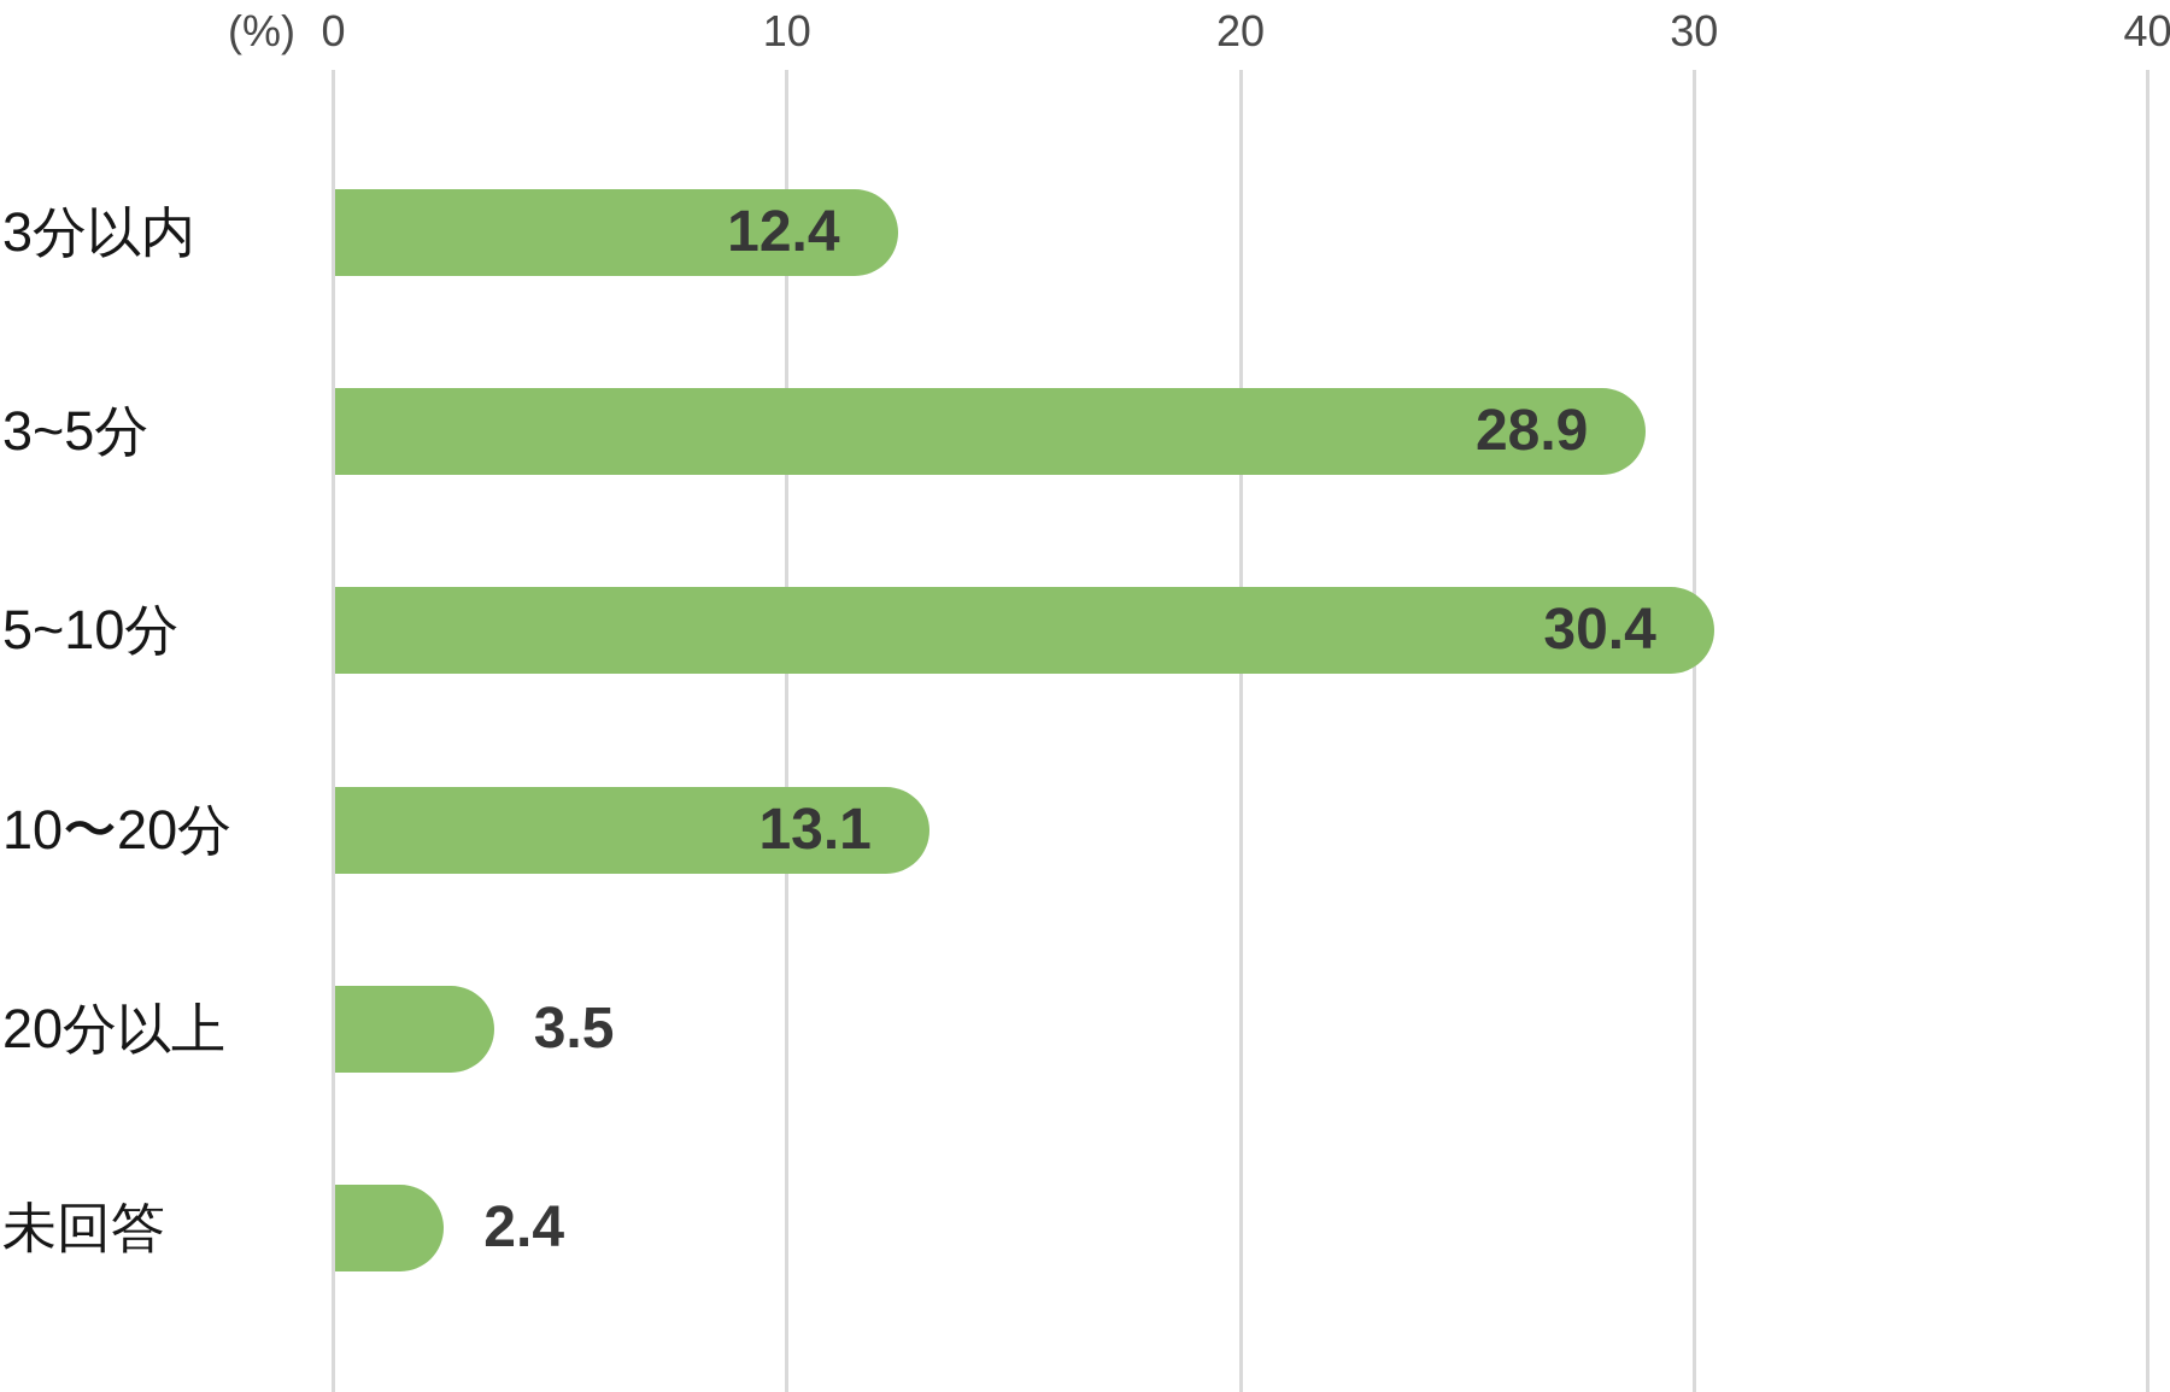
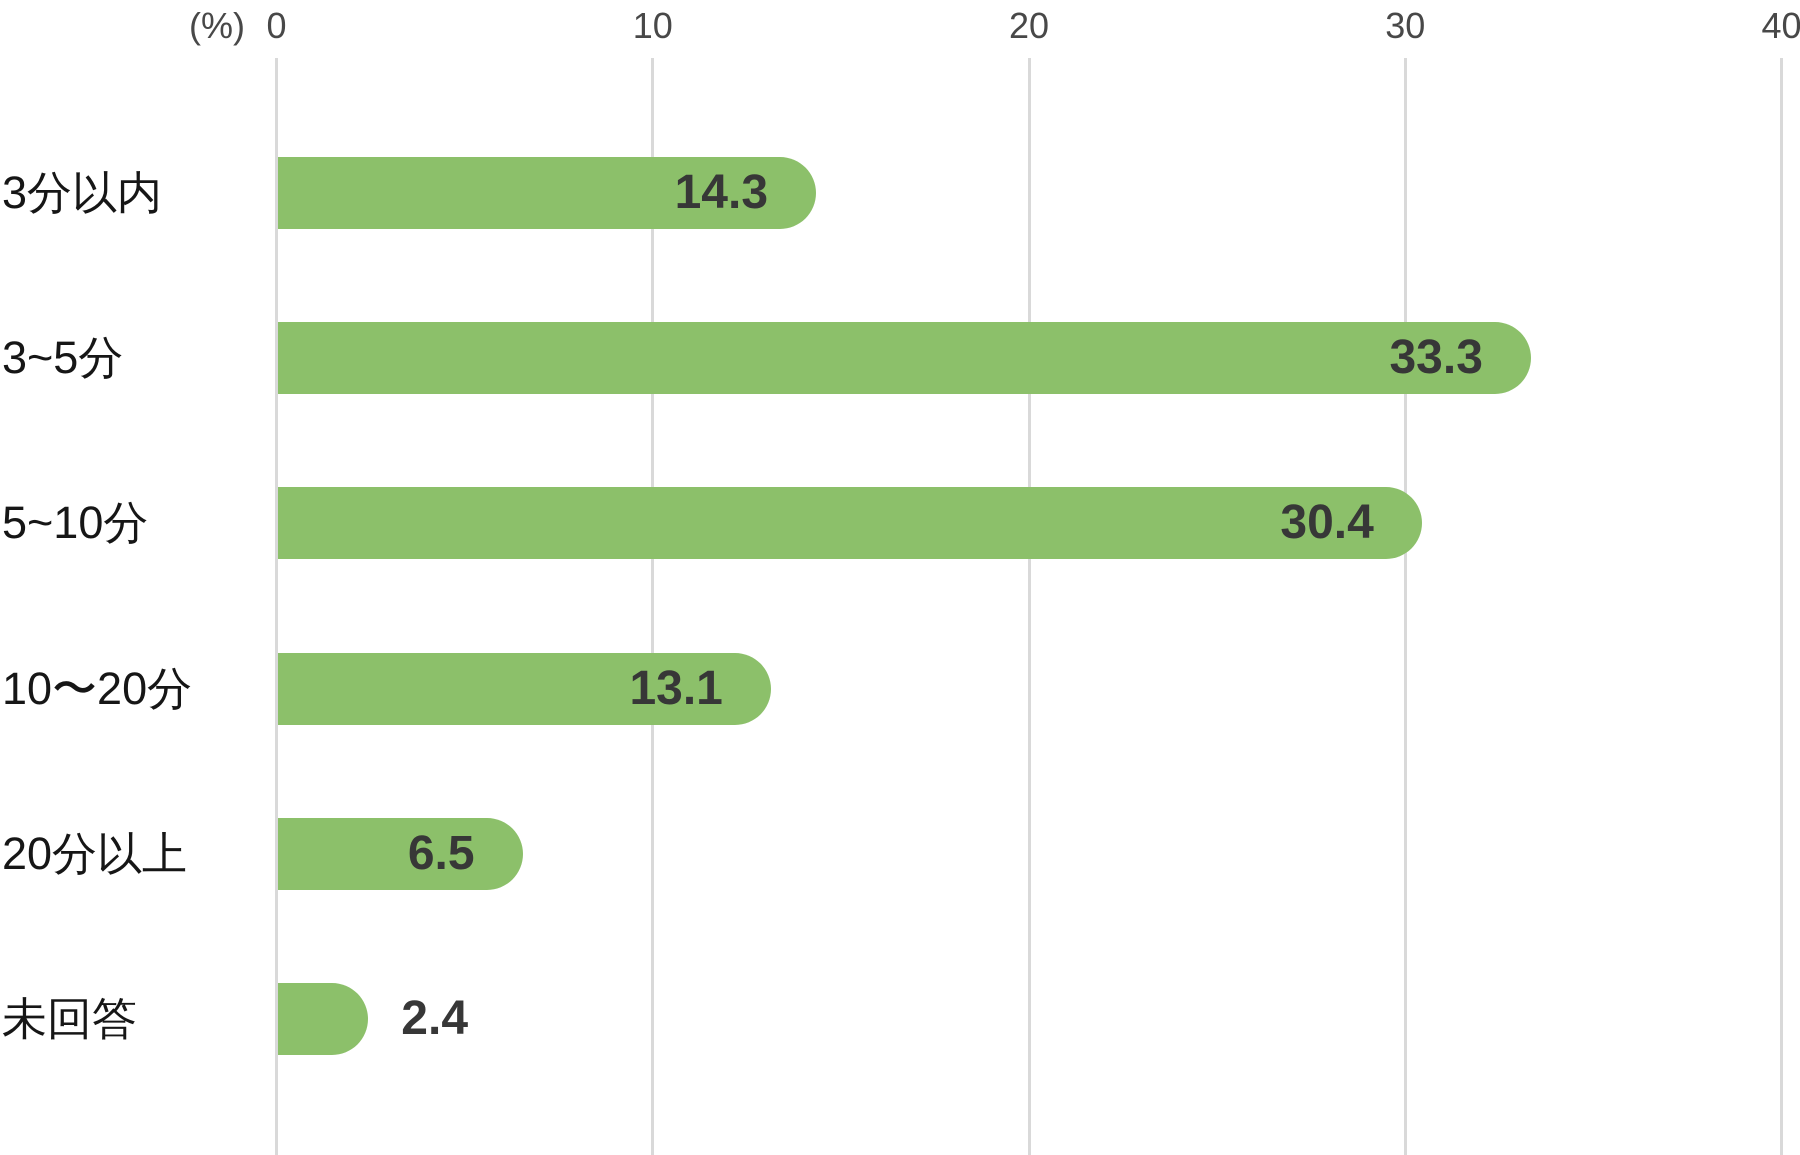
3分以内: 12.4 -> 14.3
3~5分: 28.9 -> 33.3
20分以上: 3.5 -> 6.5
